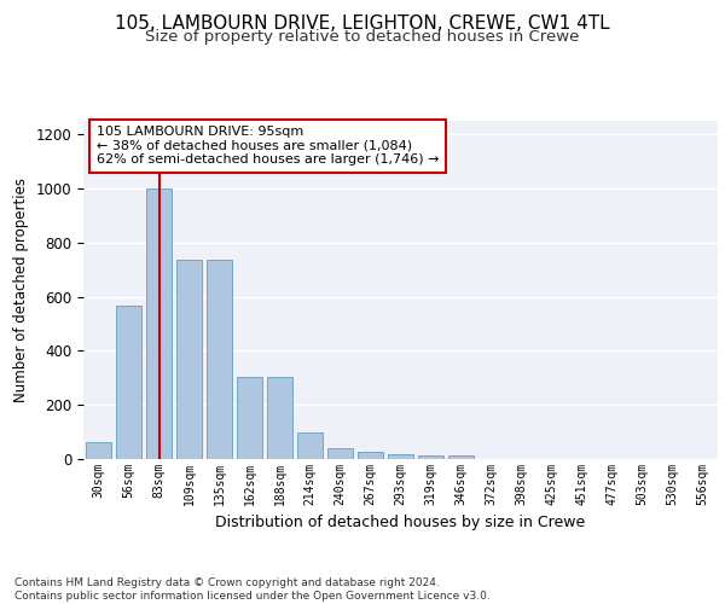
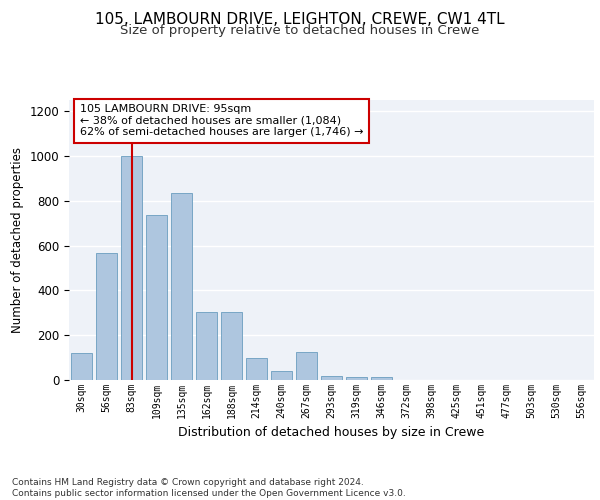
30sqm: 63 -> 120
135sqm: 735 -> 835
267sqm: 25 -> 125
